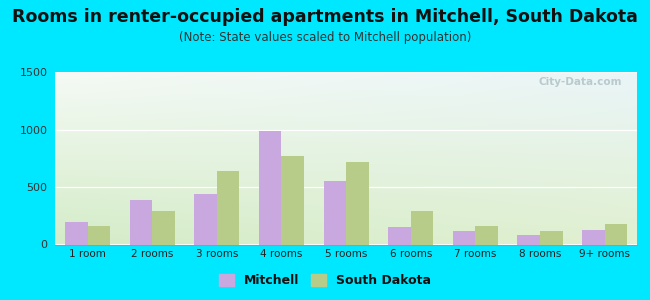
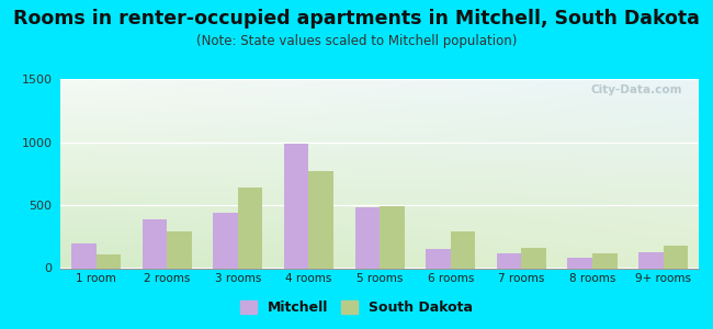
South Dakota/1 room: 160 -> 110
Mitchell/5 rooms: 550 -> 480
South Dakota/5 rooms: 720 -> 490
